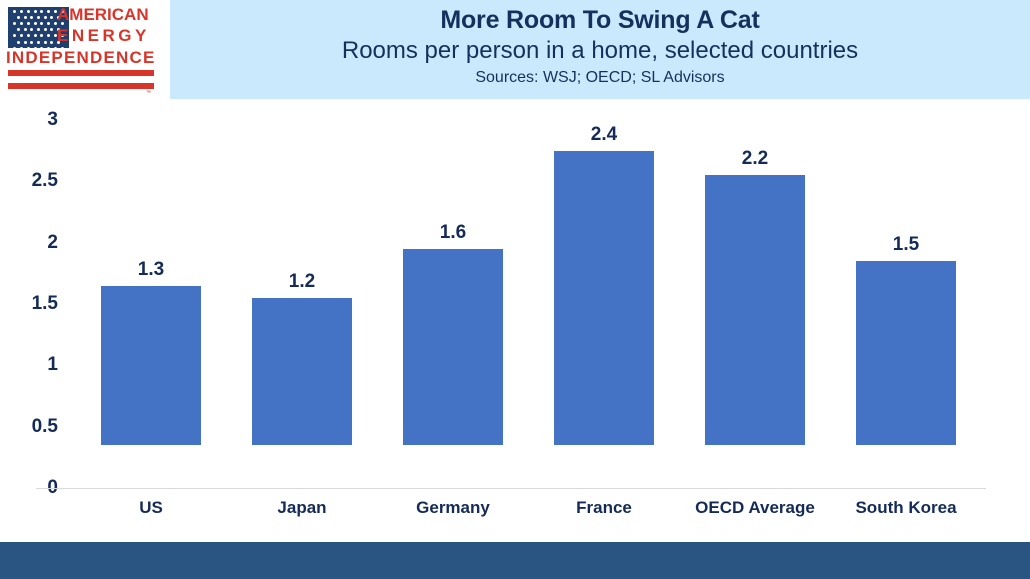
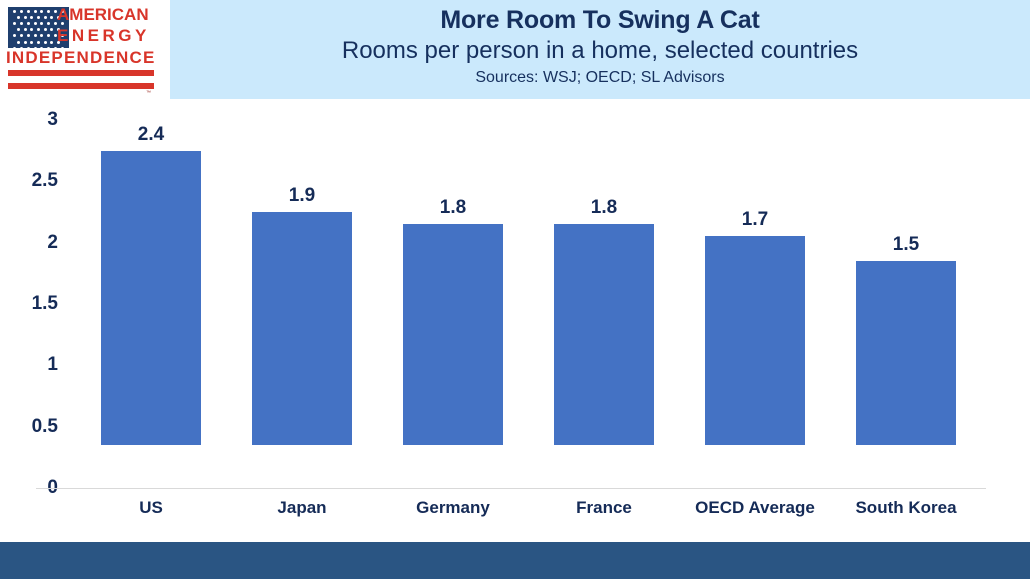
US: 1.3 -> 2.4
Japan: 1.2 -> 1.9
Germany: 1.6 -> 1.8
France: 2.4 -> 1.8
OECD Average: 2.2 -> 1.7
